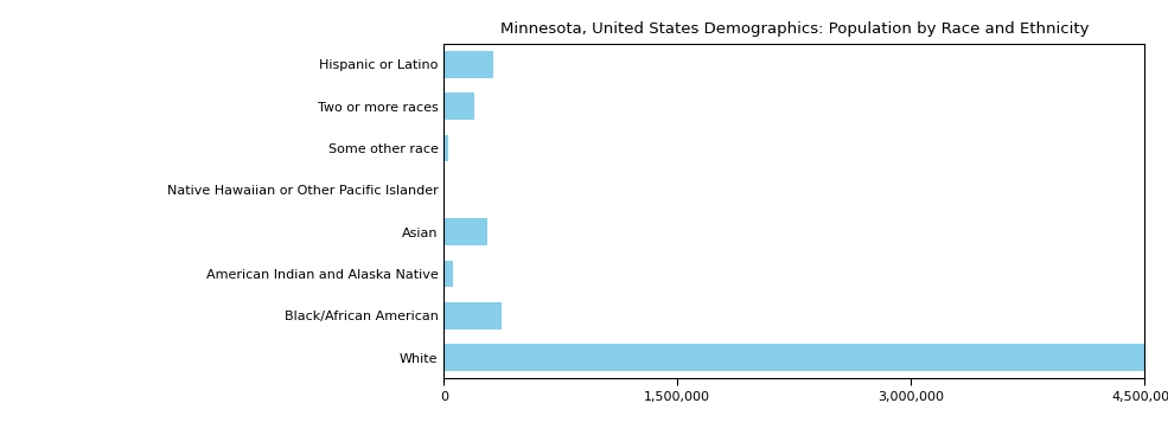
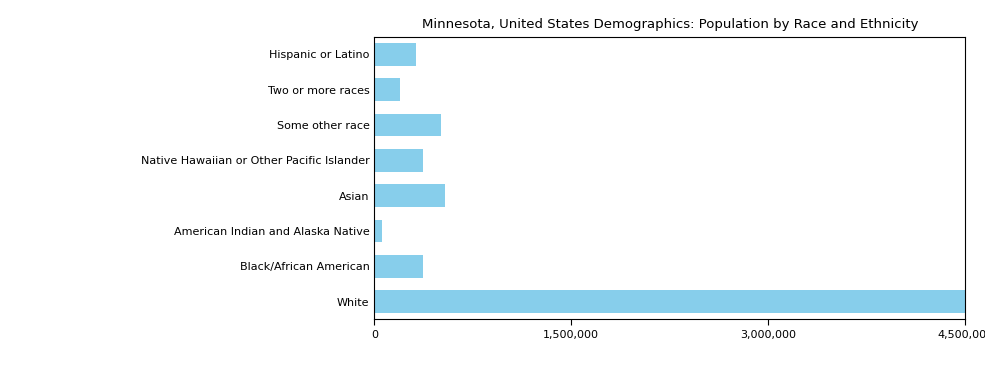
Some other race: 30,000 -> 510,000
Native Hawaiian or Other Pacific Islander: 10,000 -> 370,000
Asian: 280,000 -> 540,000
